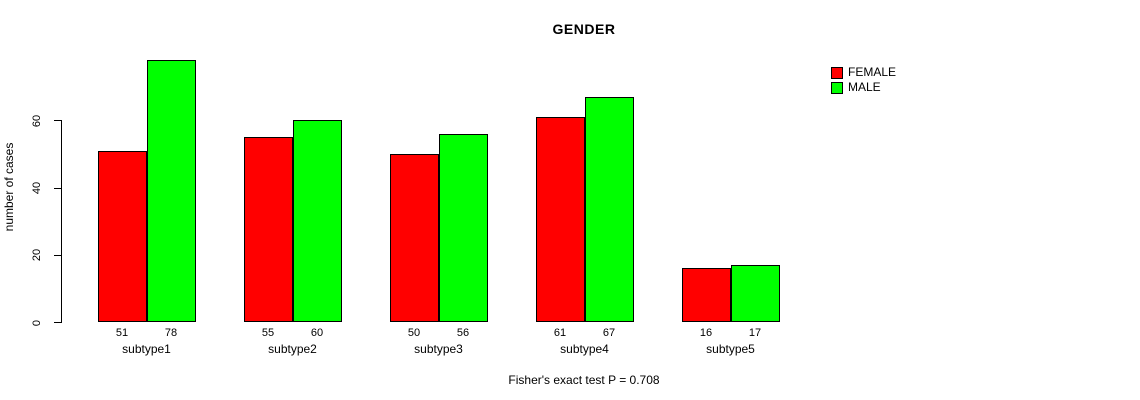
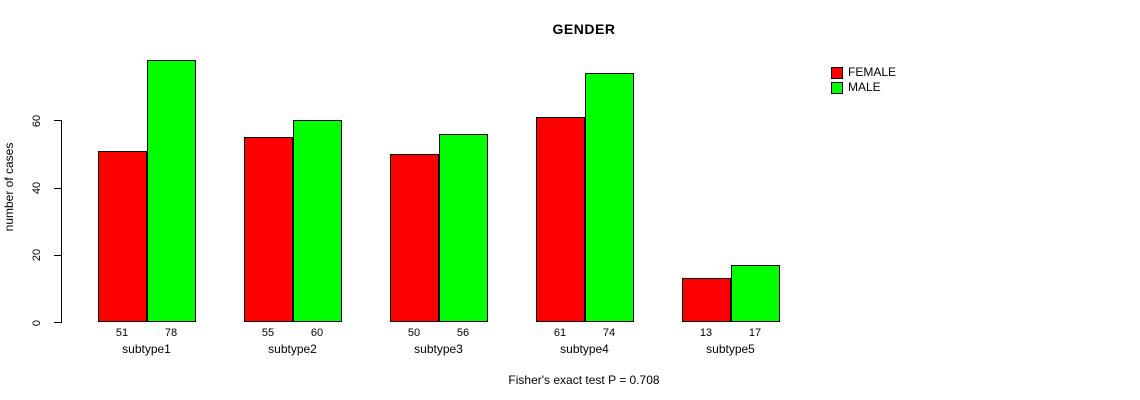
MALE/subtype4: 67 -> 74
FEMALE/subtype5: 16 -> 13
